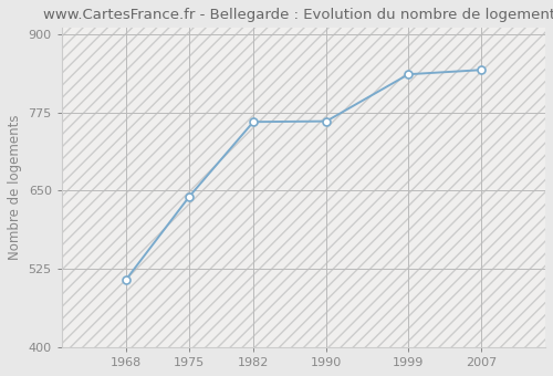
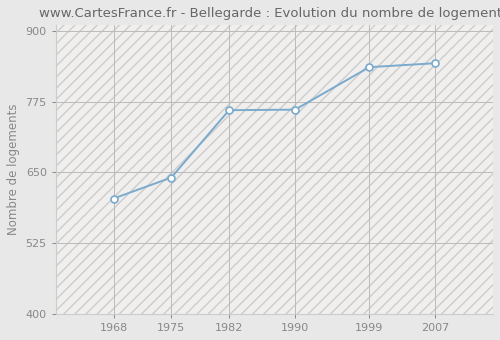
1968: 507 -> 604
